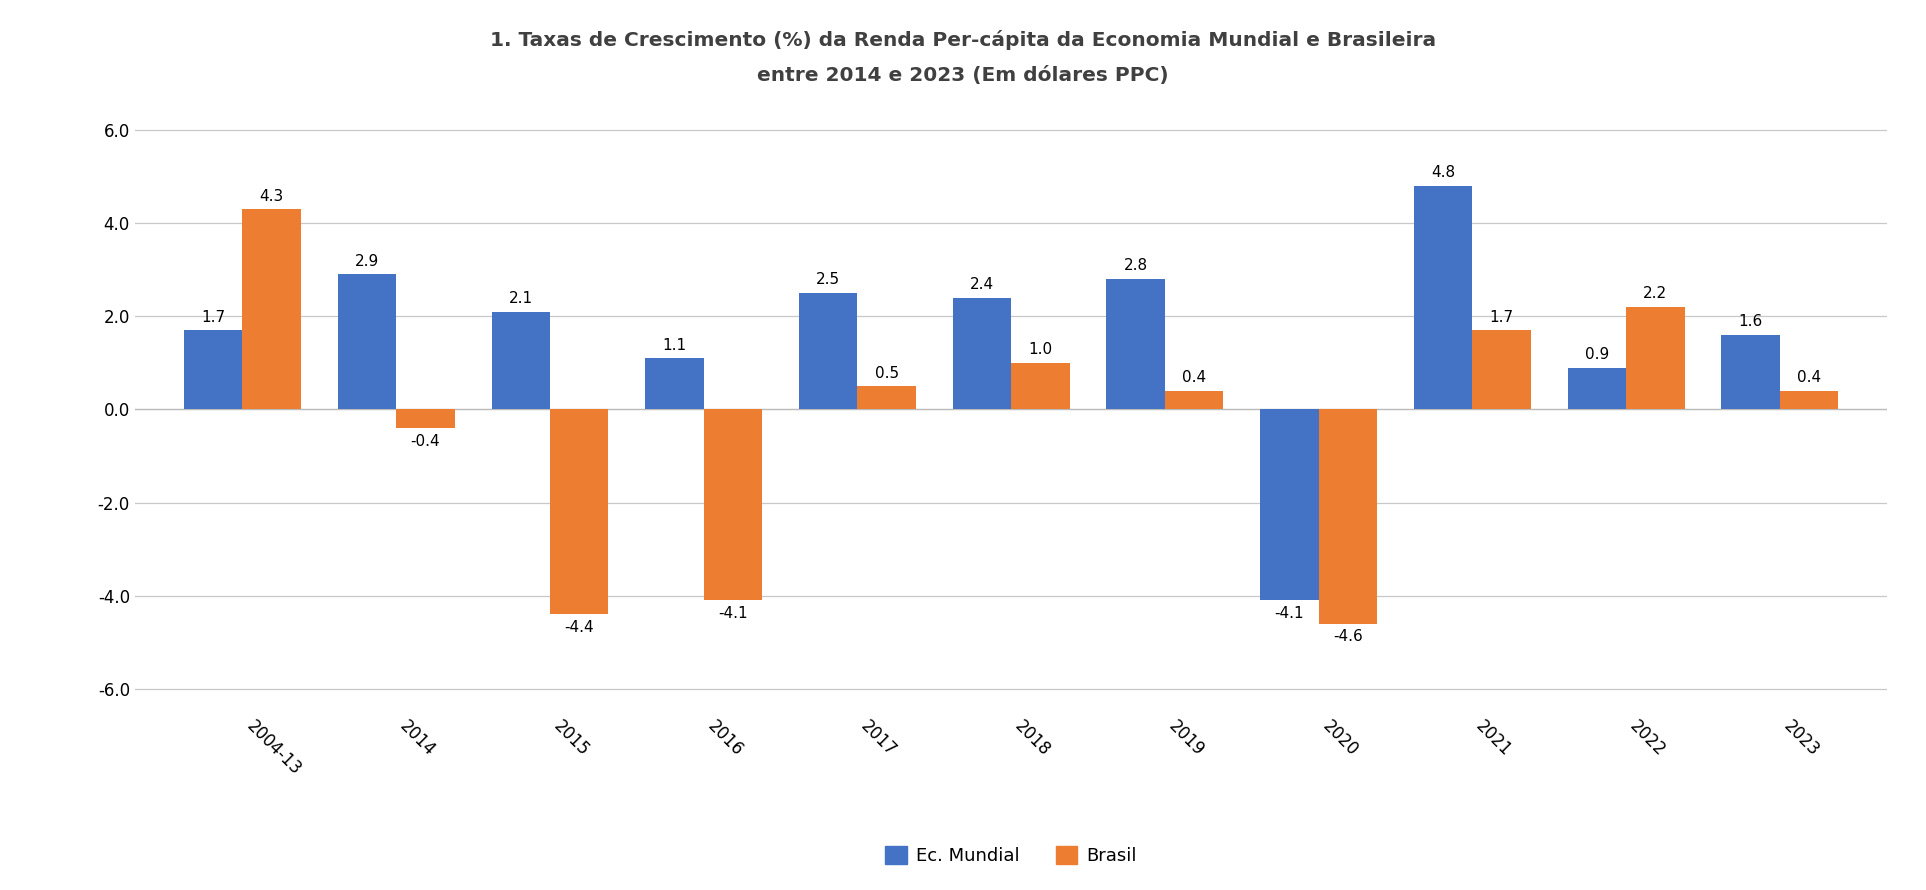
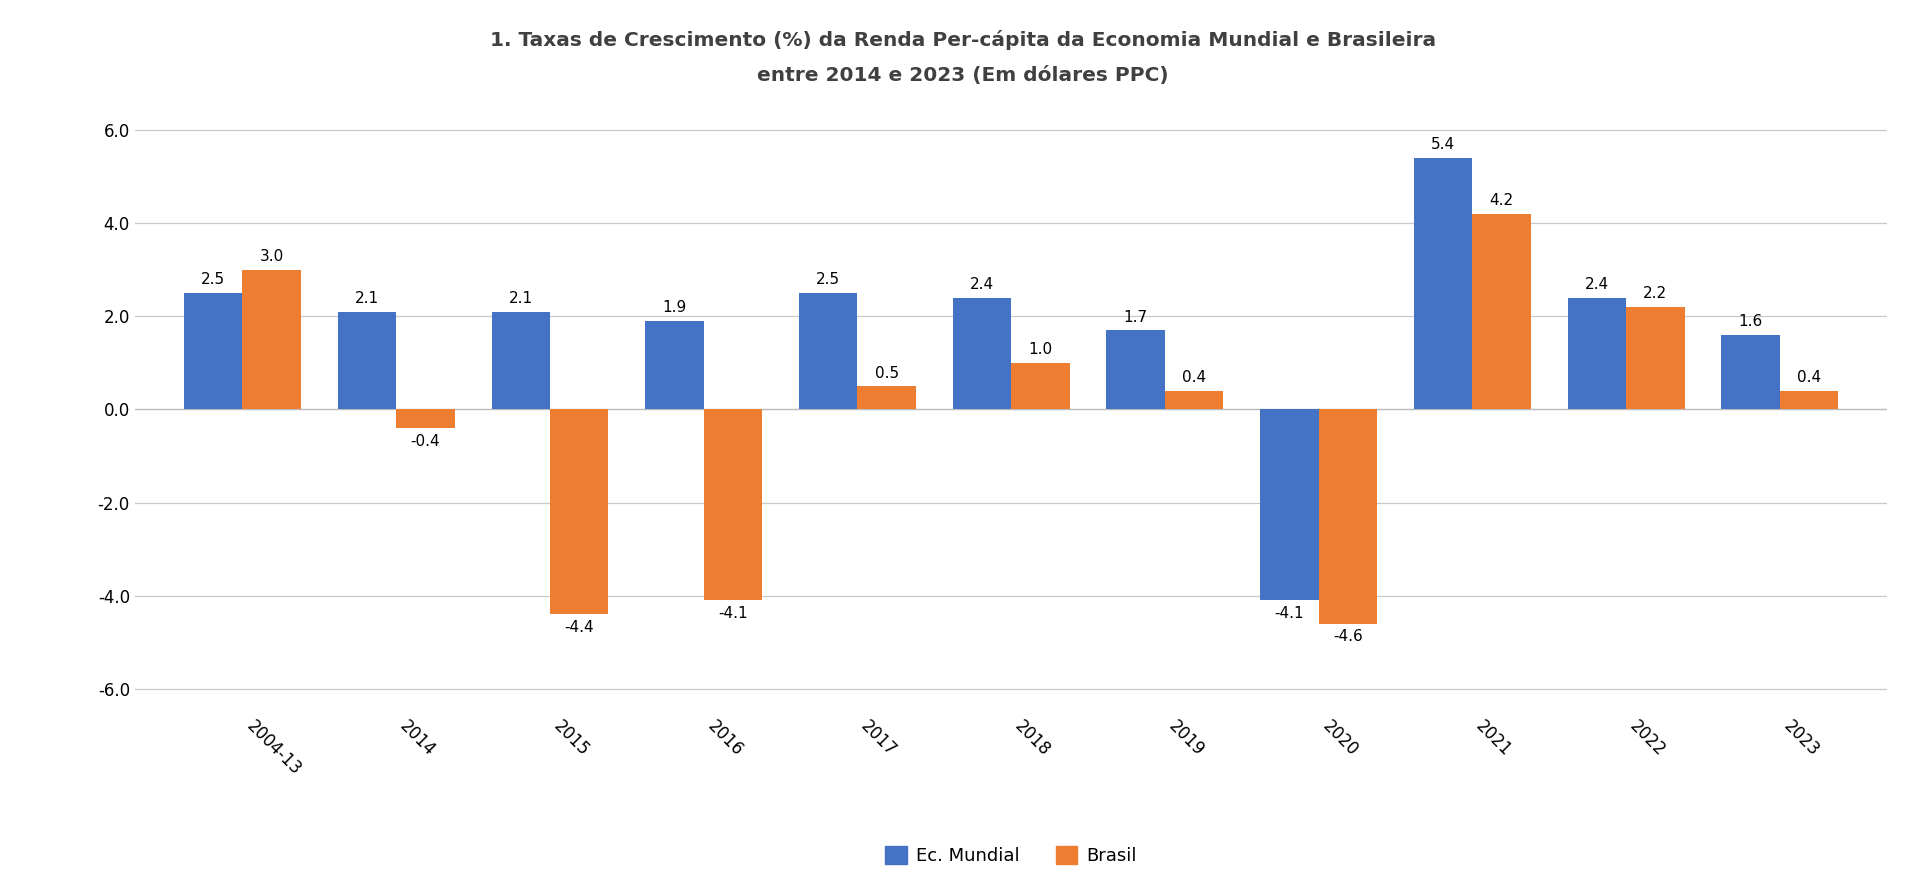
Ec. Mundial/2004-13: 1.7 -> 2.5
Brasil/2004-13: 4.3 -> 3.0
Ec. Mundial/2014: 2.9 -> 2.1
Ec. Mundial/2016: 1.1 -> 1.9
Ec. Mundial/2019: 2.8 -> 1.7
Ec. Mundial/2021: 4.8 -> 5.4
Brasil/2021: 1.7 -> 4.2
Ec. Mundial/2022: 0.9 -> 2.4
